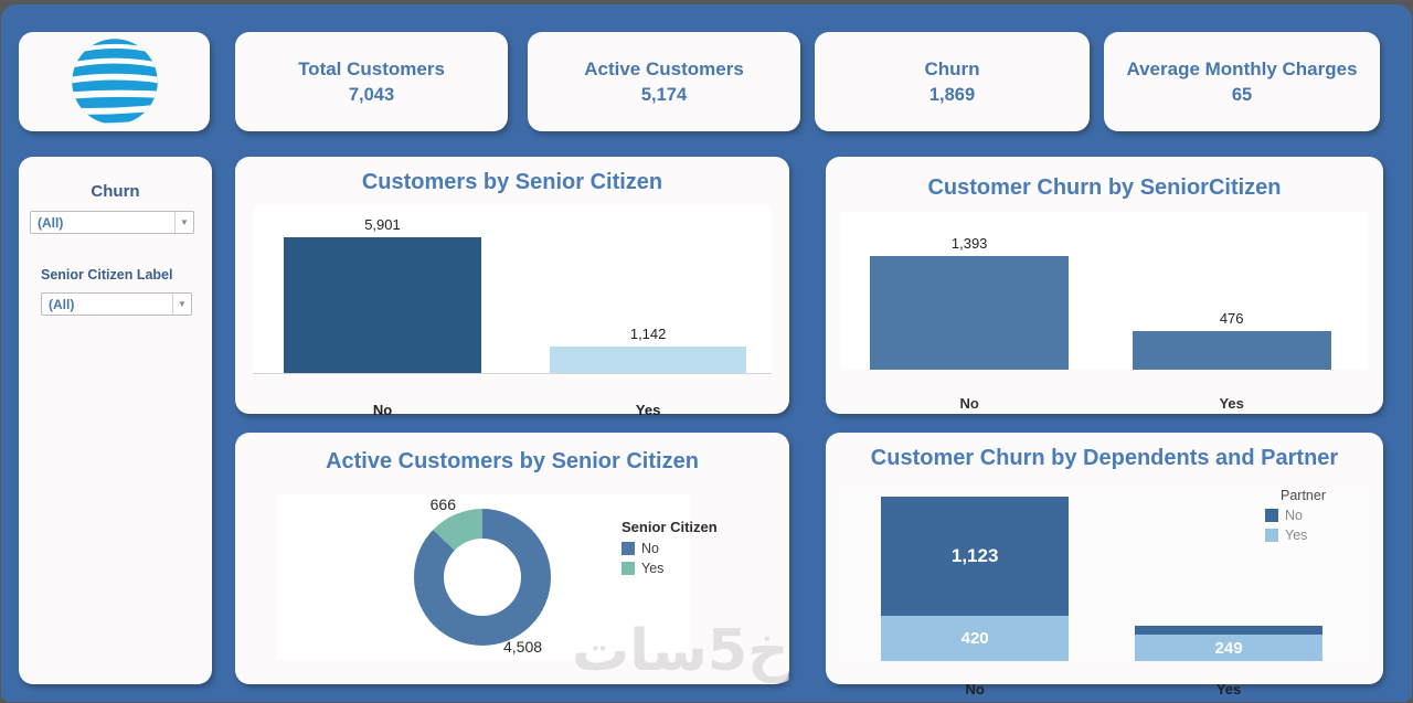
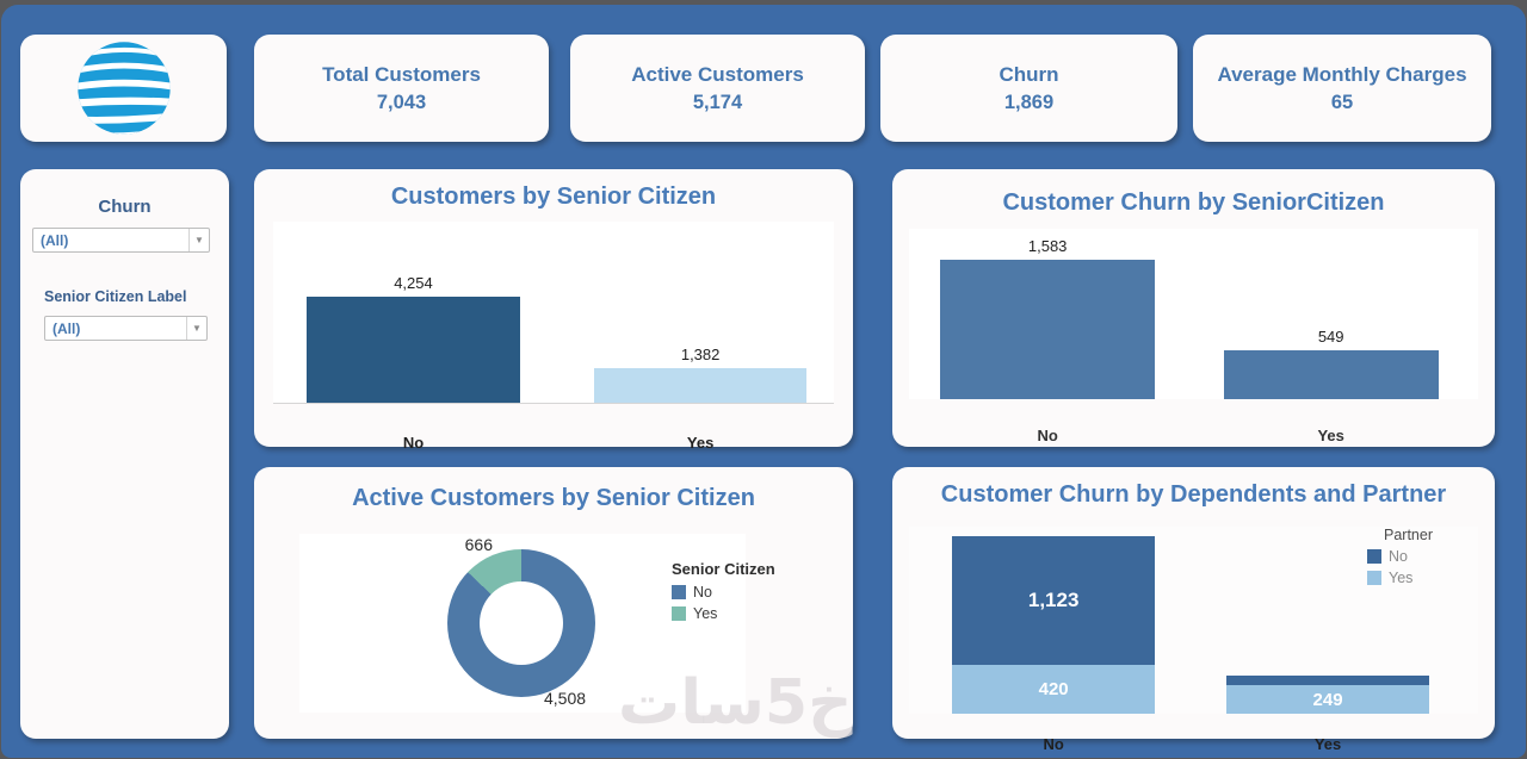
Customers by Senior Citizen/No: 5,901 -> 4,254
Customers by Senior Citizen/Yes: 1,142 -> 1,382
Customer Churn by SeniorCitizen/No: 1,393 -> 1,583
Customer Churn by SeniorCitizen/Yes: 476 -> 549
